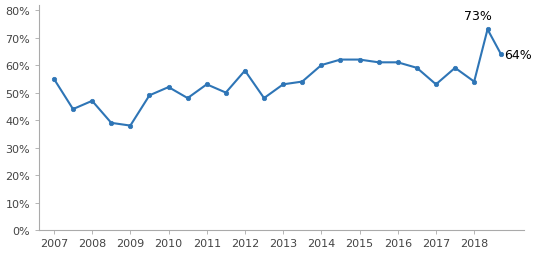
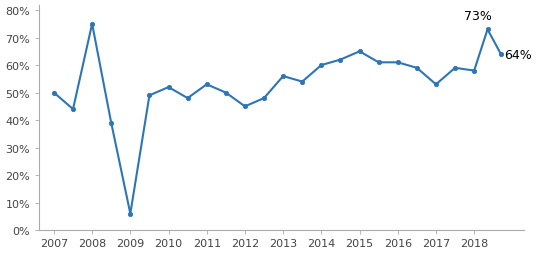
2007: 55% -> 50%
2008: 47% -> 75%
2009: 38% -> 6%
2012: 58% -> 45%
2013: 53% -> 56%
2015: 62% -> 65%
2018: 54% -> 58%
